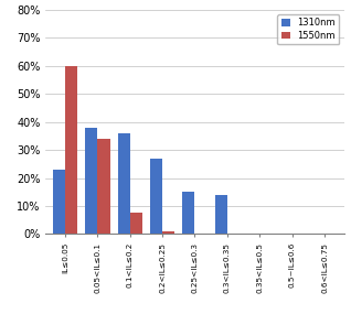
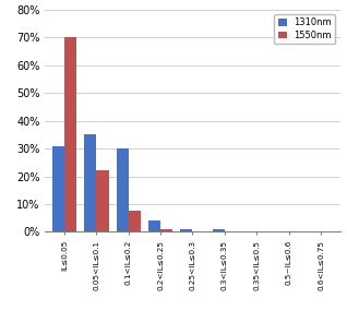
1310nm/IL≤0.05: 23% -> 31%
1550nm/IL≤0.05: 60.0% -> 70.0%
1310nm/0.05<IL≤0.1: 38% -> 35%
1550nm/0.05<IL≤0.1: 34.0% -> 22.0%
1310nm/0.1<IL≤0.2: 36% -> 30%
1310nm/0.2<IL≤0.25: 27% -> 4%
1310nm/0.25<IL≤0.3: 15% -> 1%
1310nm/0.3<IL≤0.35: 14% -> 1%
